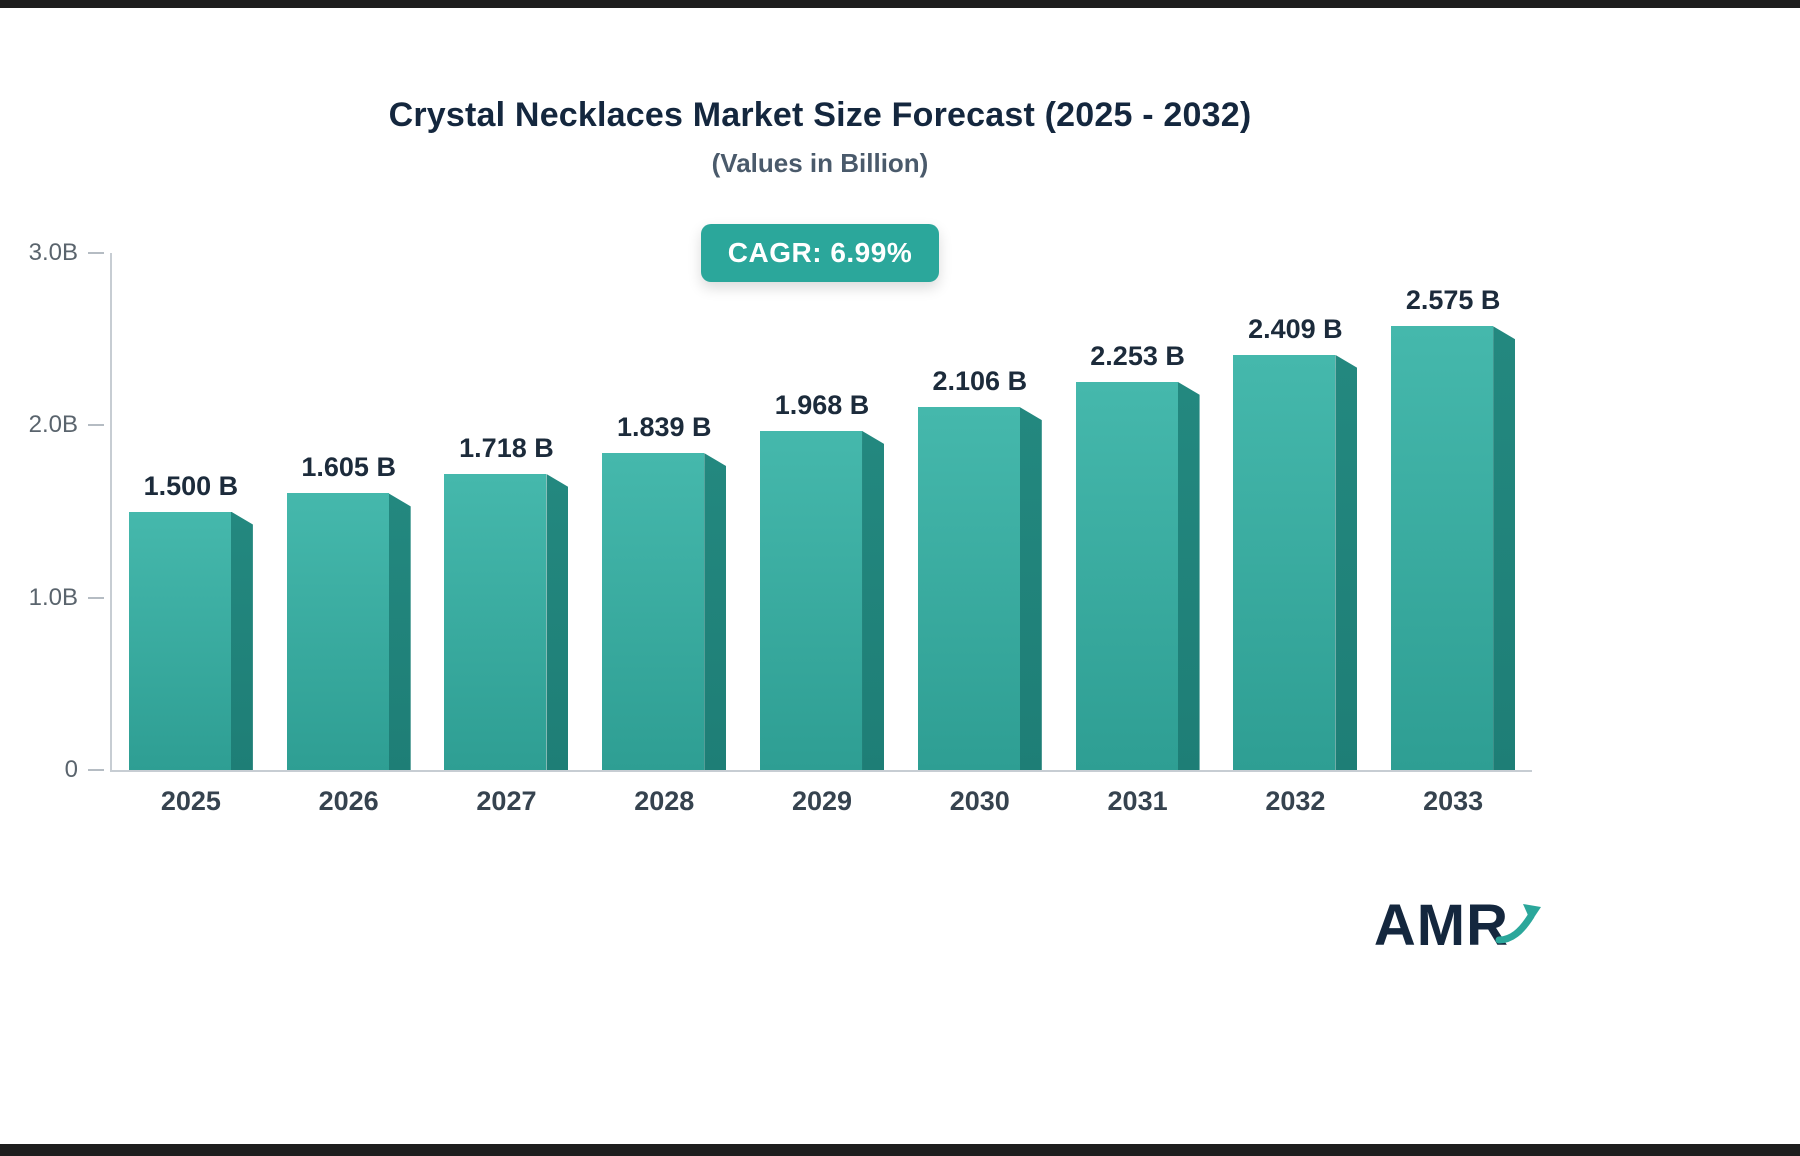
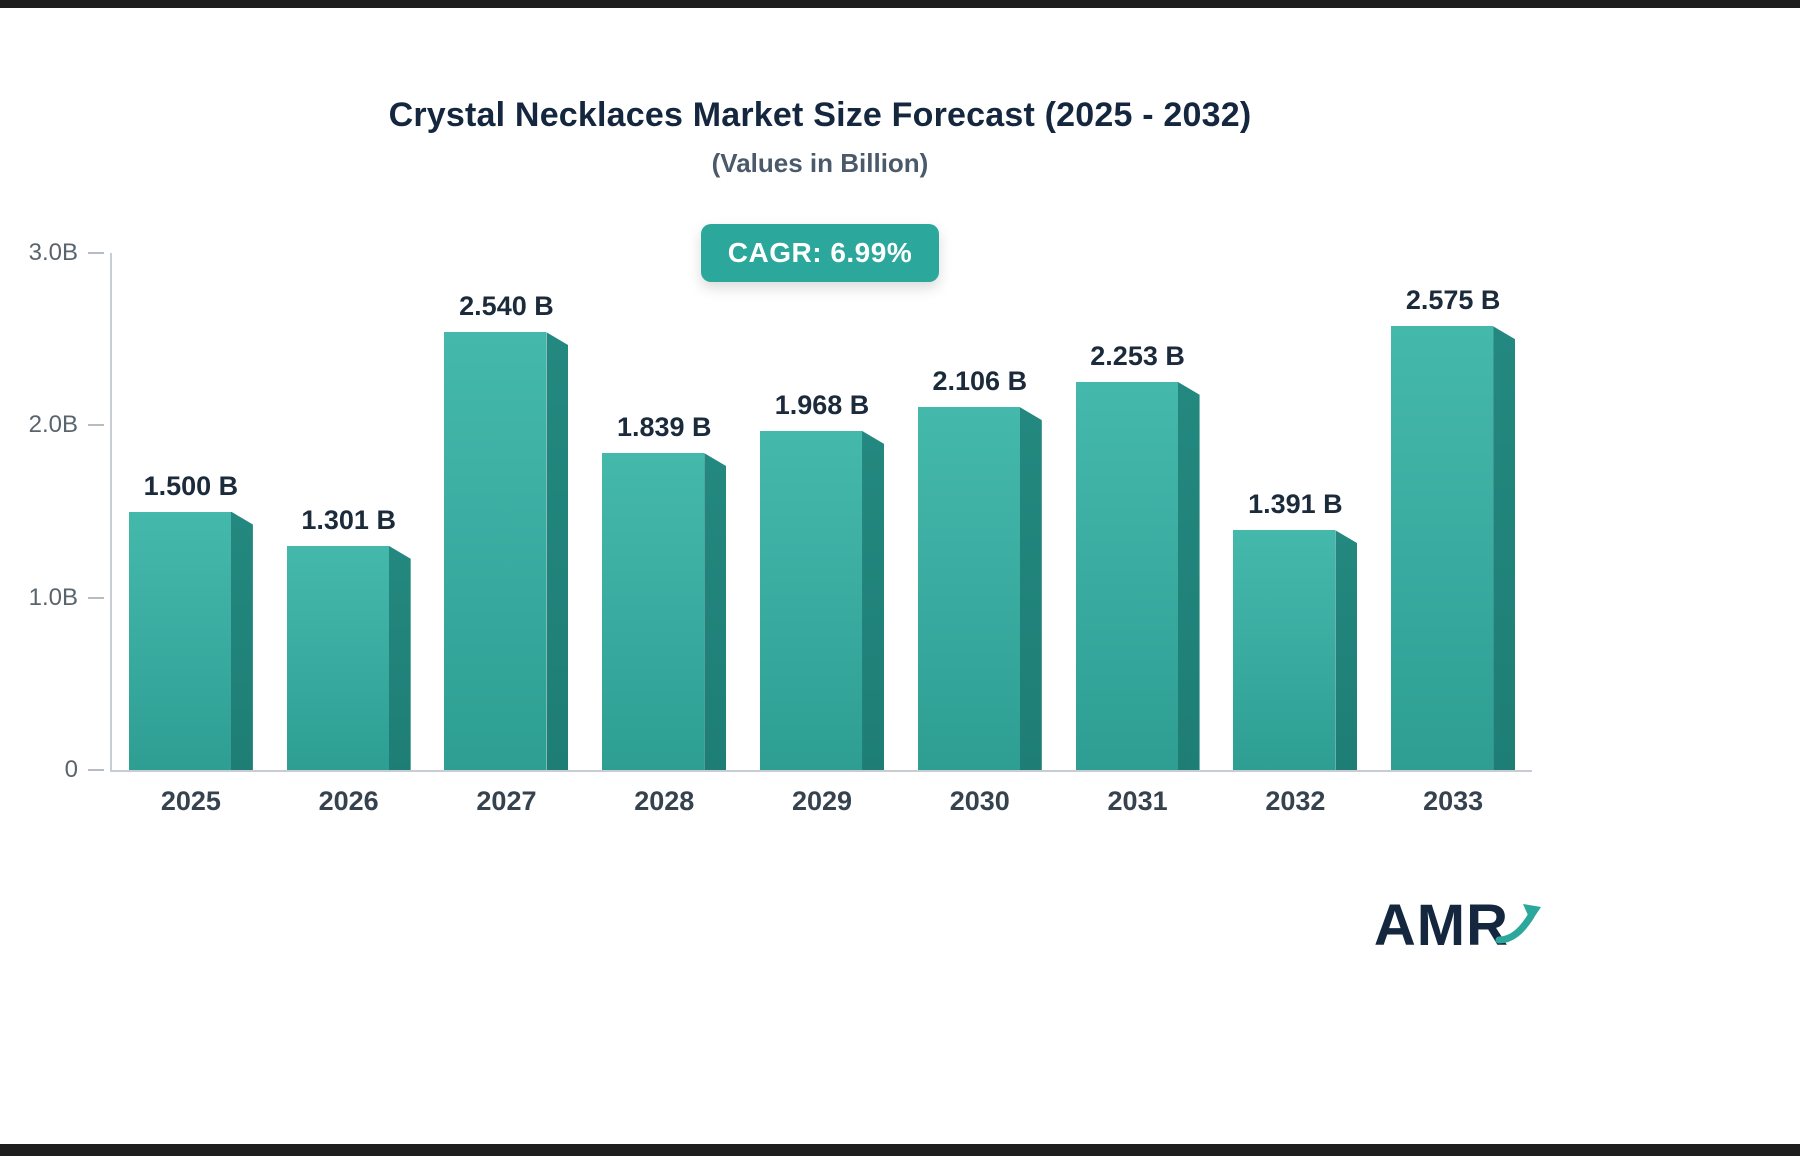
2026: 1.605 -> 1.301
2027: 1.718 -> 2.540
2032: 2.409 -> 1.391
